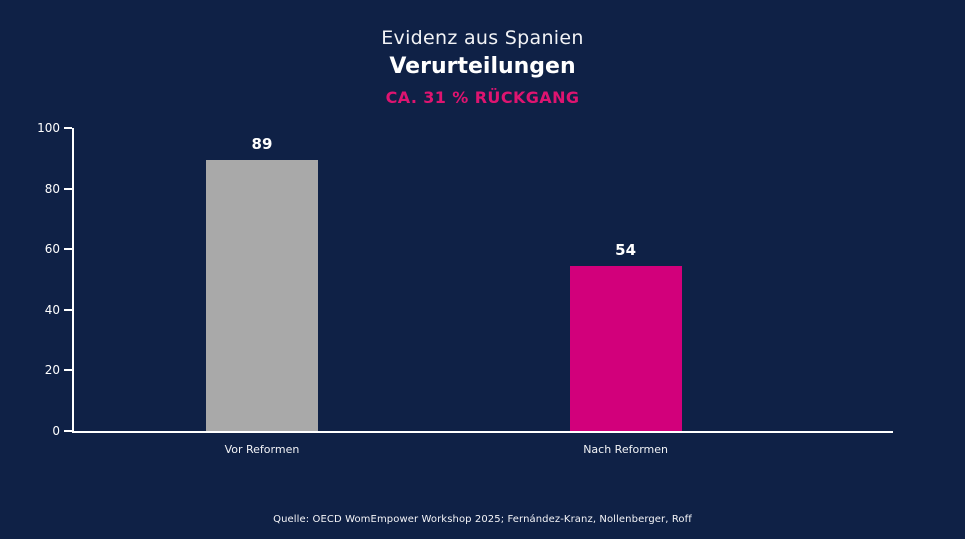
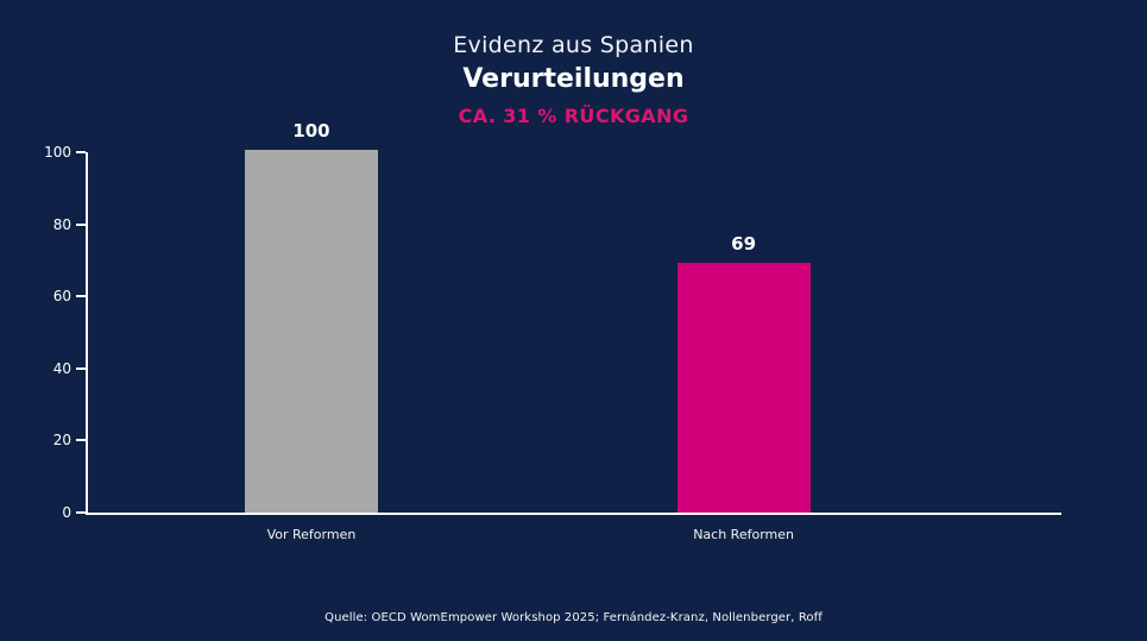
Vor Reformen: 89 -> 100
Nach Reformen: 54 -> 69
